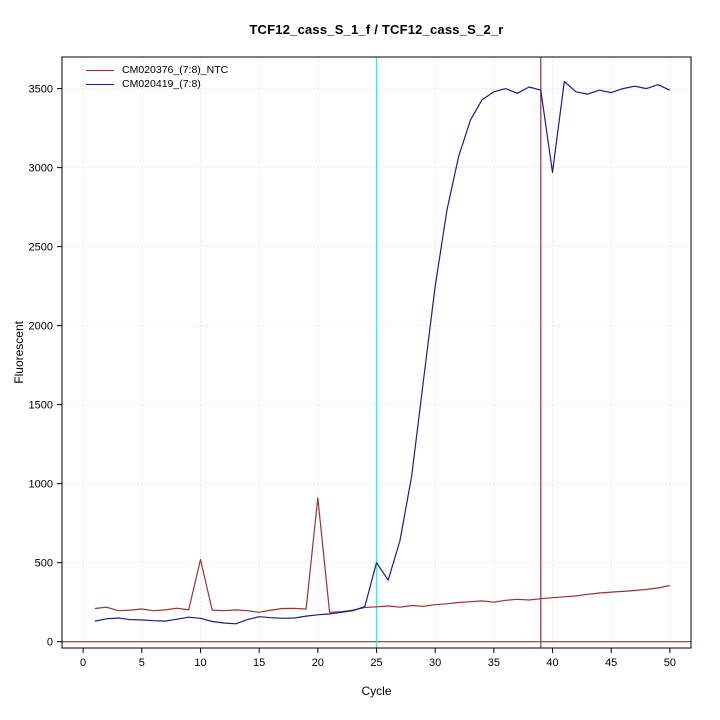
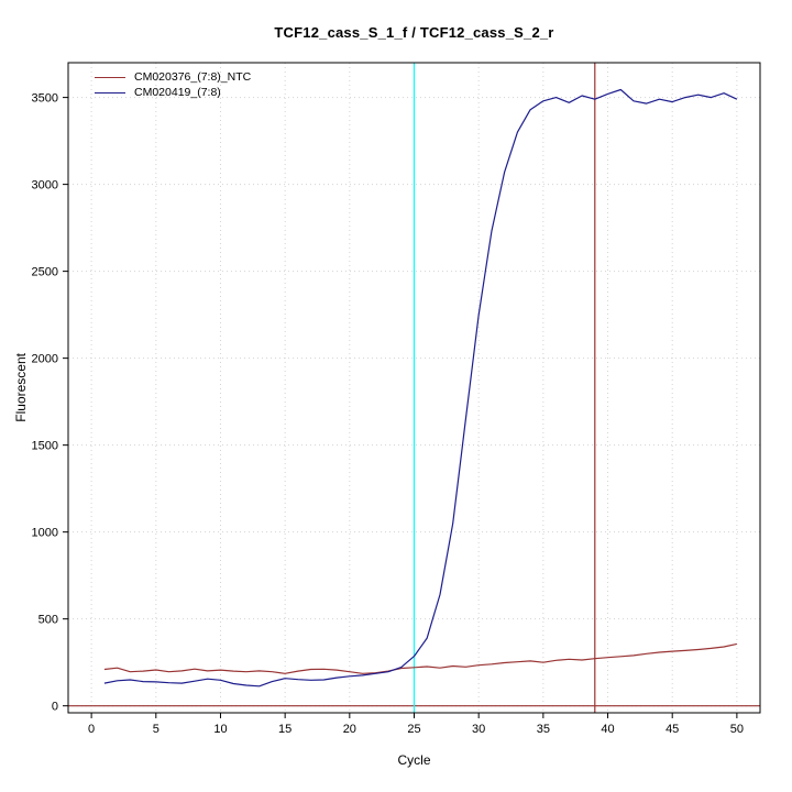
CM020376_(7:8)_NTC/10: 520 -> 210
CM020376_(7:8)_NTC/20: 910 -> 200
CM020419_(7:8)/25: 500 -> 280
CM020419_(7:8)/40: 2970 -> 3520
